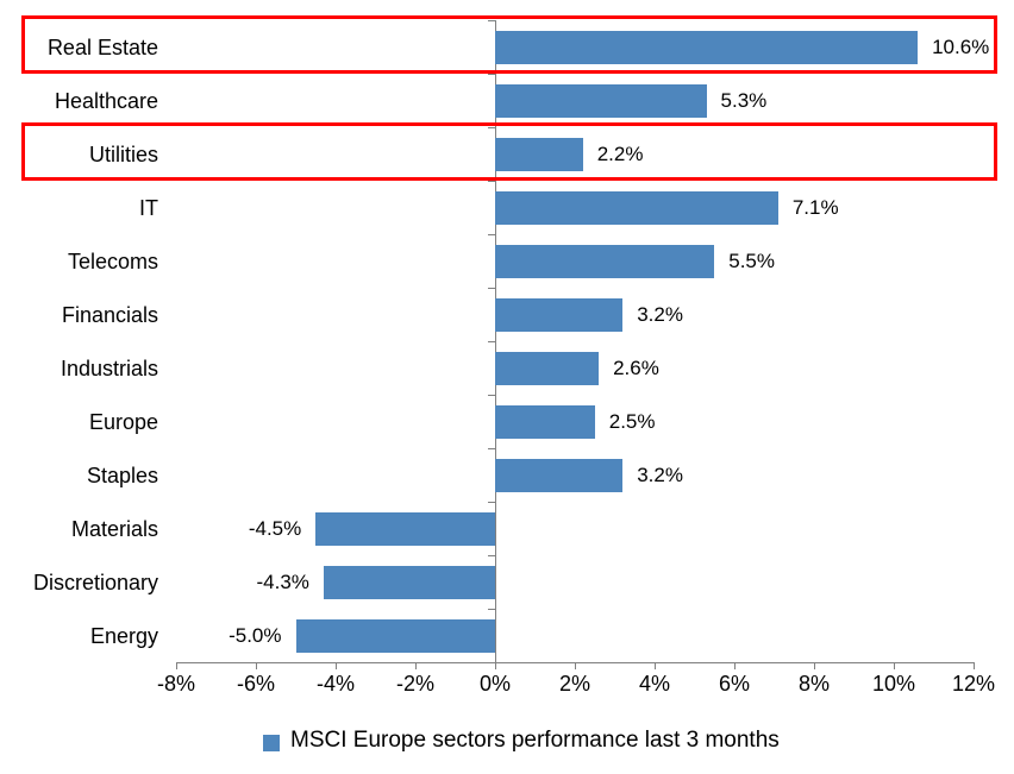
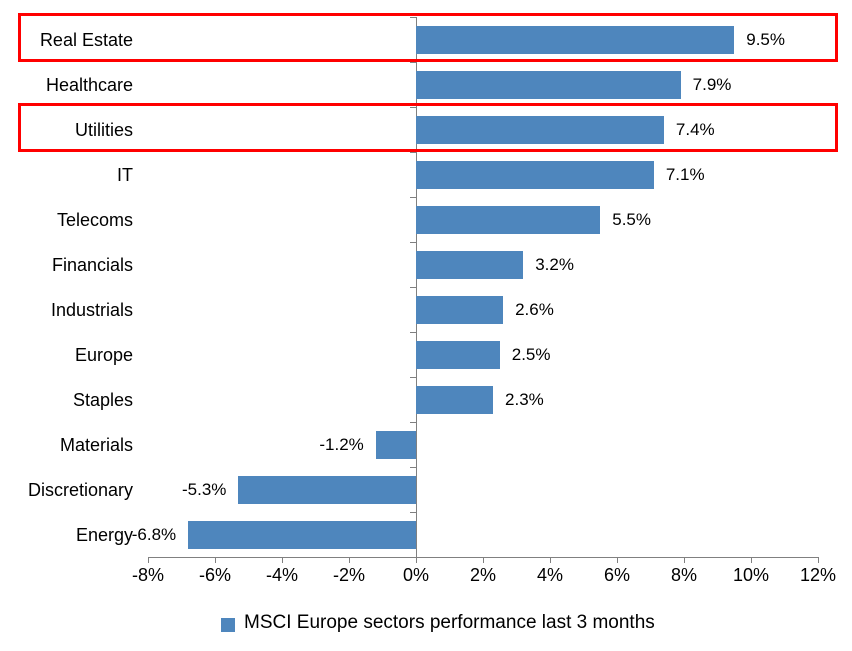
Real Estate: 10.6% -> 9.5%
Healthcare: 5.3% -> 7.9%
Utilities: 2.2% -> 7.4%
Staples: 3.2% -> 2.3%
Materials: -4.5% -> -1.2%
Discretionary: -4.3% -> -5.3%
Energy: -5.0% -> -6.8%
